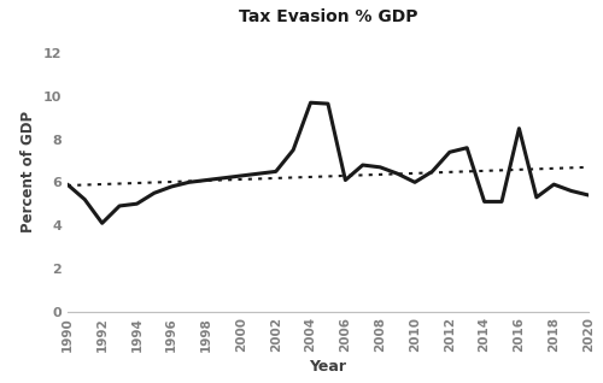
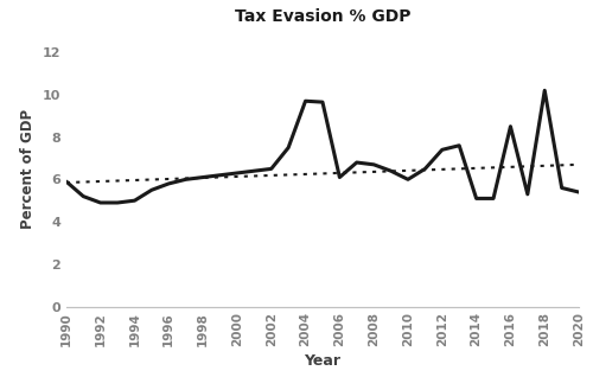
1992: 4.1 -> 4.9
2018: 5.9 -> 10.2
